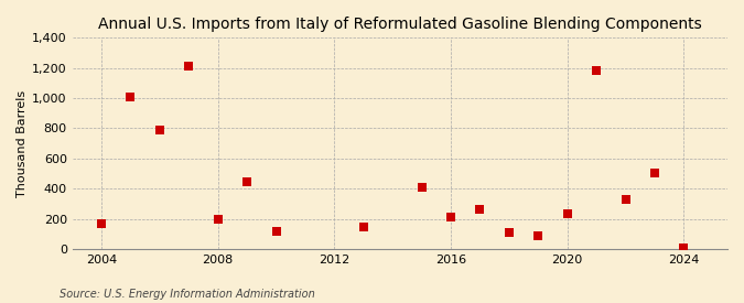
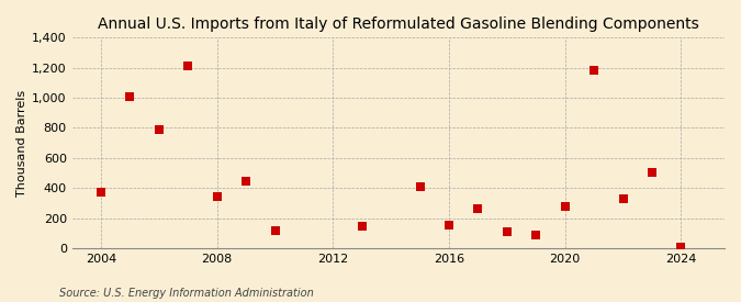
2004: 170 -> 370
2008: 200 -> 340
2016: 210 -> 160
2020: 230 -> 280
